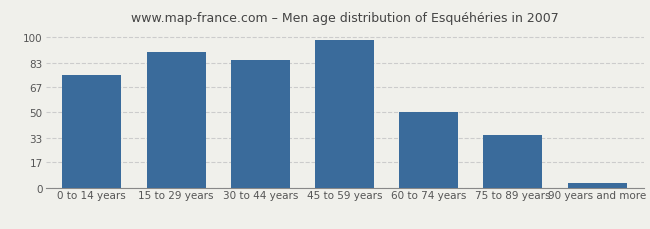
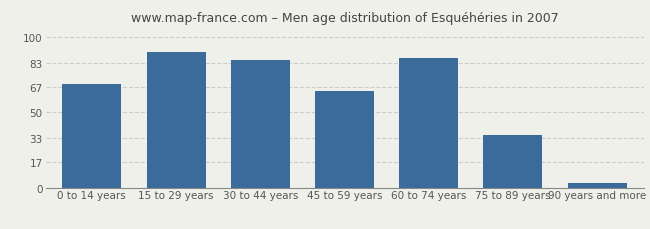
0 to 14 years: 75 -> 69
45 to 59 years: 98 -> 64
60 to 74 years: 50 -> 86
